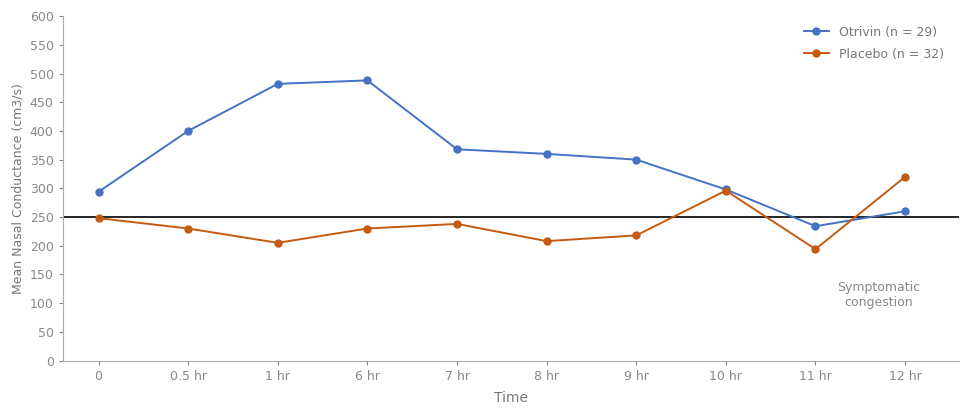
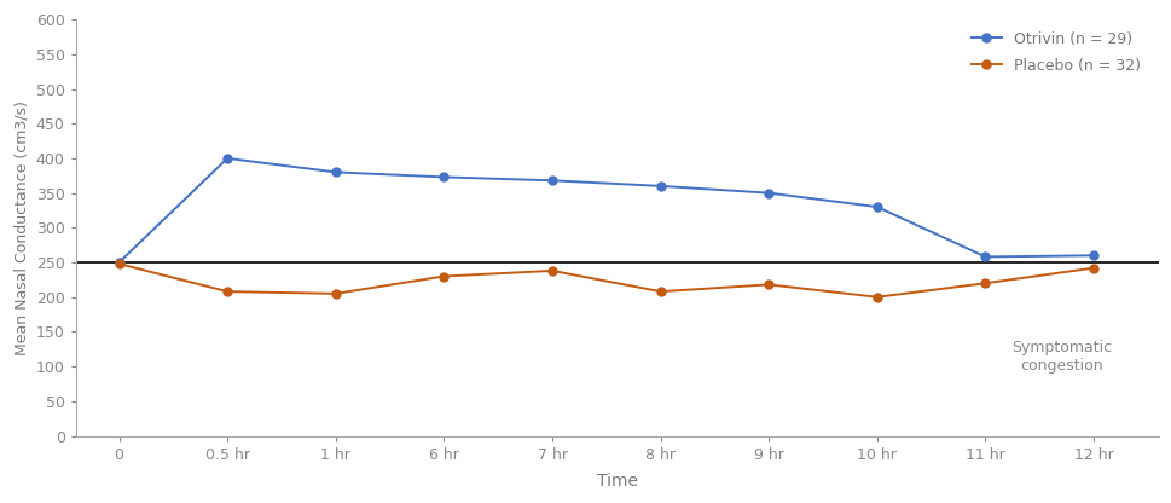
Otrivin (n = 29)/0: 294 -> 250
Placebo (n = 32)/0.5 hr: 230 -> 208
Otrivin (n = 29)/1 hr: 482 -> 380
Otrivin (n = 29)/6 hr: 488 -> 373
Otrivin (n = 29)/10 hr: 298 -> 330
Placebo (n = 32)/10 hr: 296 -> 200
Otrivin (n = 29)/11 hr: 234 -> 258
Placebo (n = 32)/11 hr: 194 -> 220
Placebo (n = 32)/12 hr: 320 -> 242
